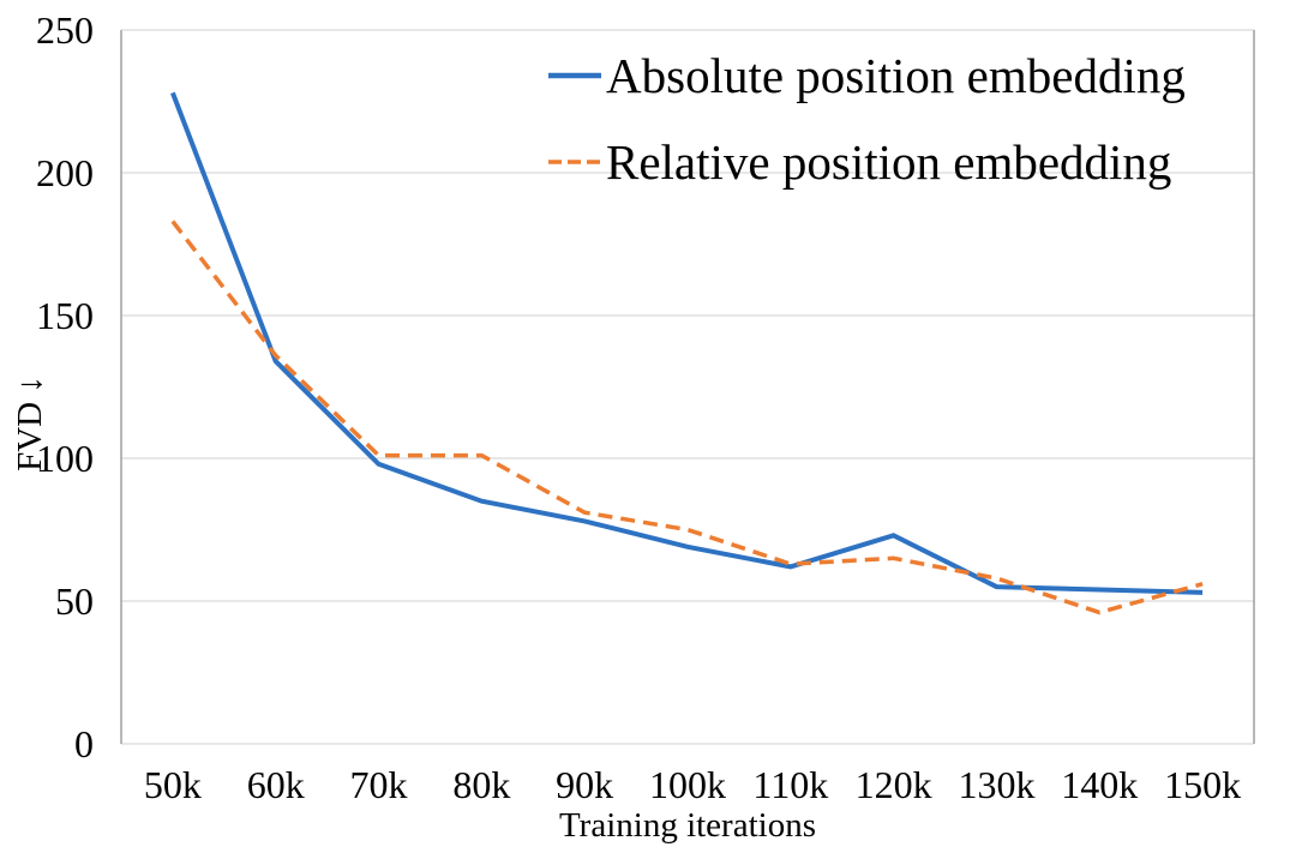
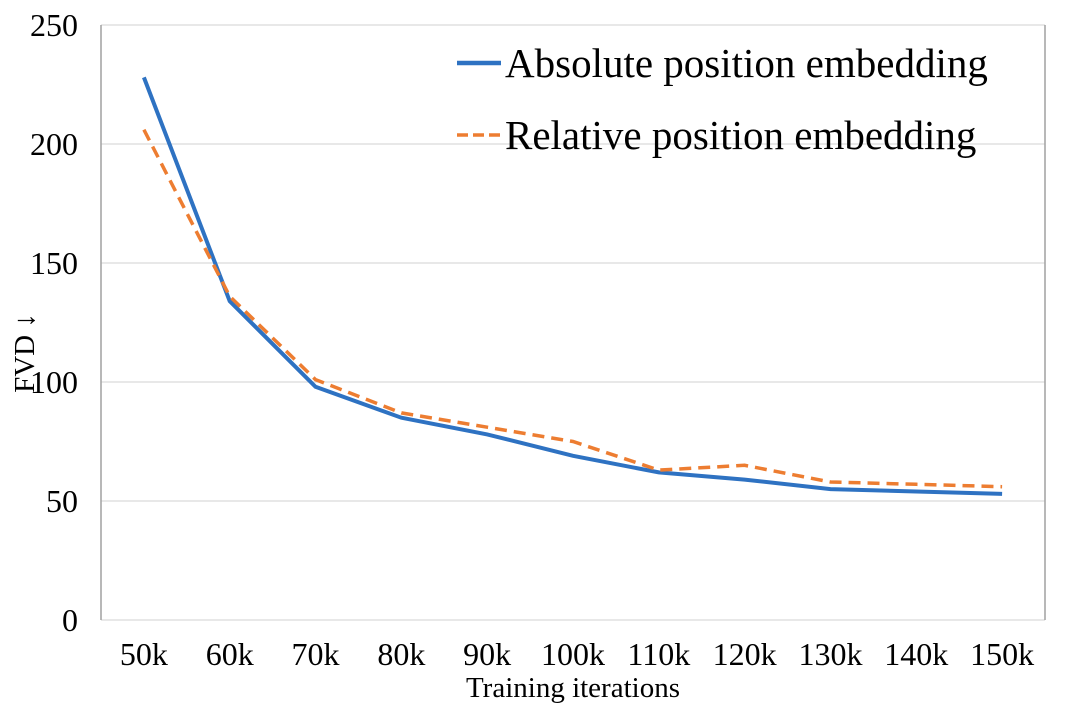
Relative position embedding/50k: 183 -> 206
Relative position embedding/80k: 101 -> 87
Absolute position embedding/120k: 73 -> 59
Relative position embedding/140k: 46 -> 57
